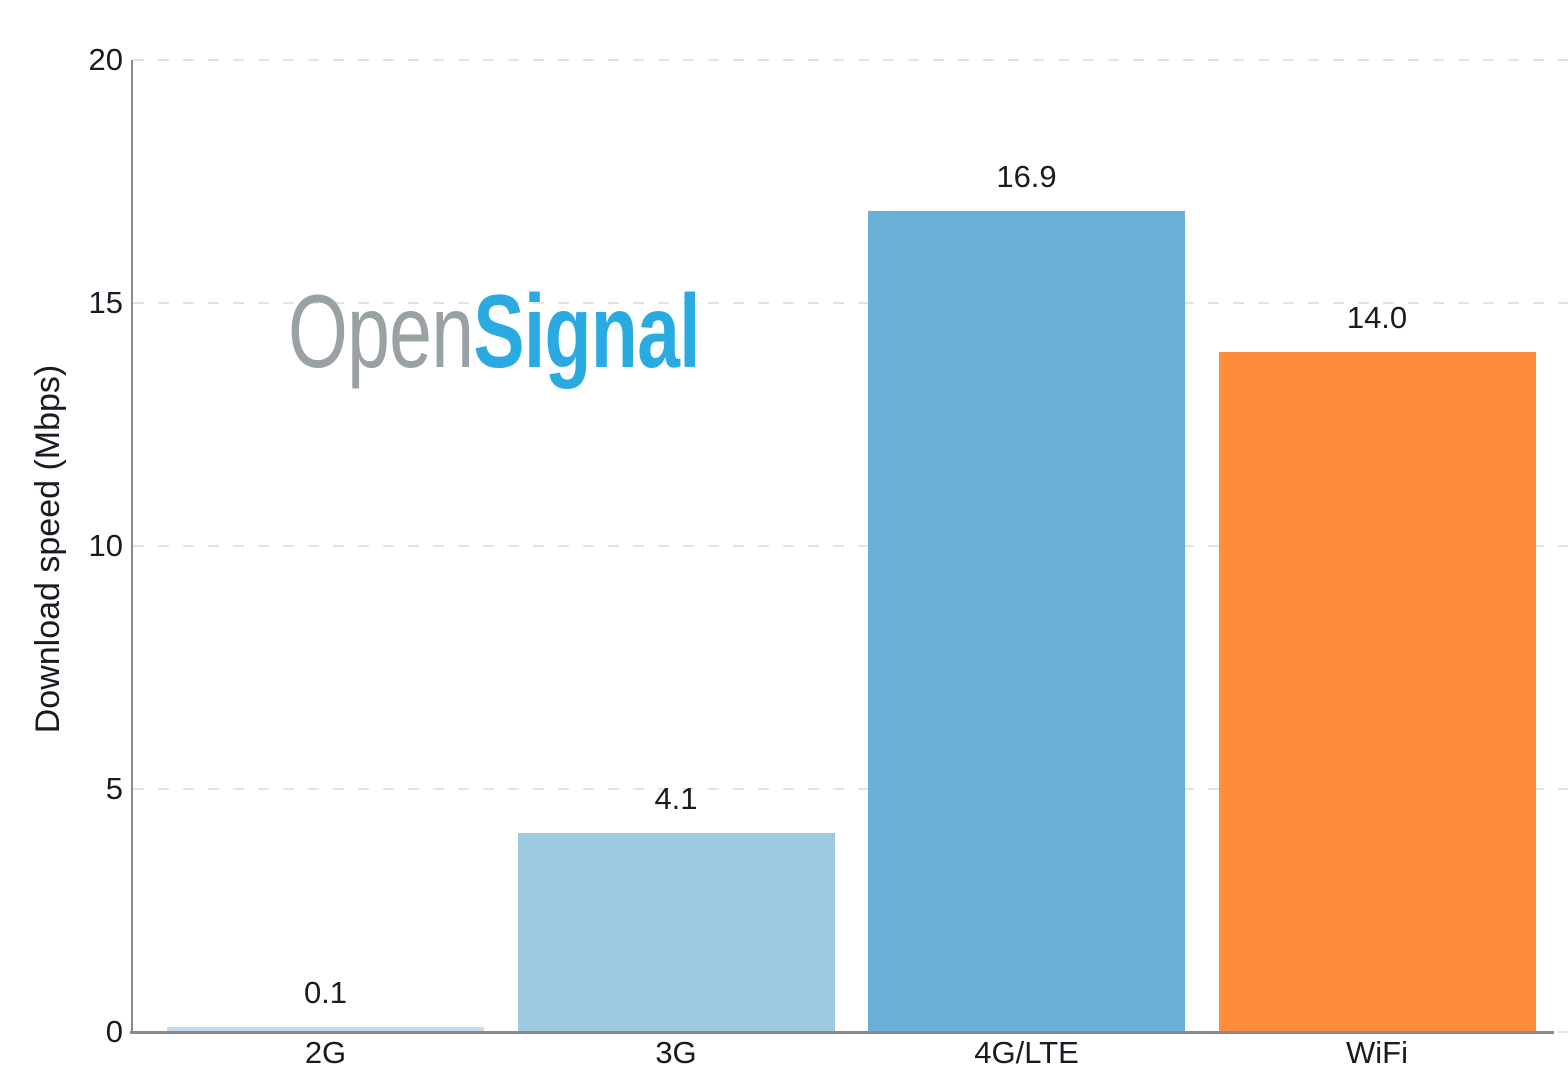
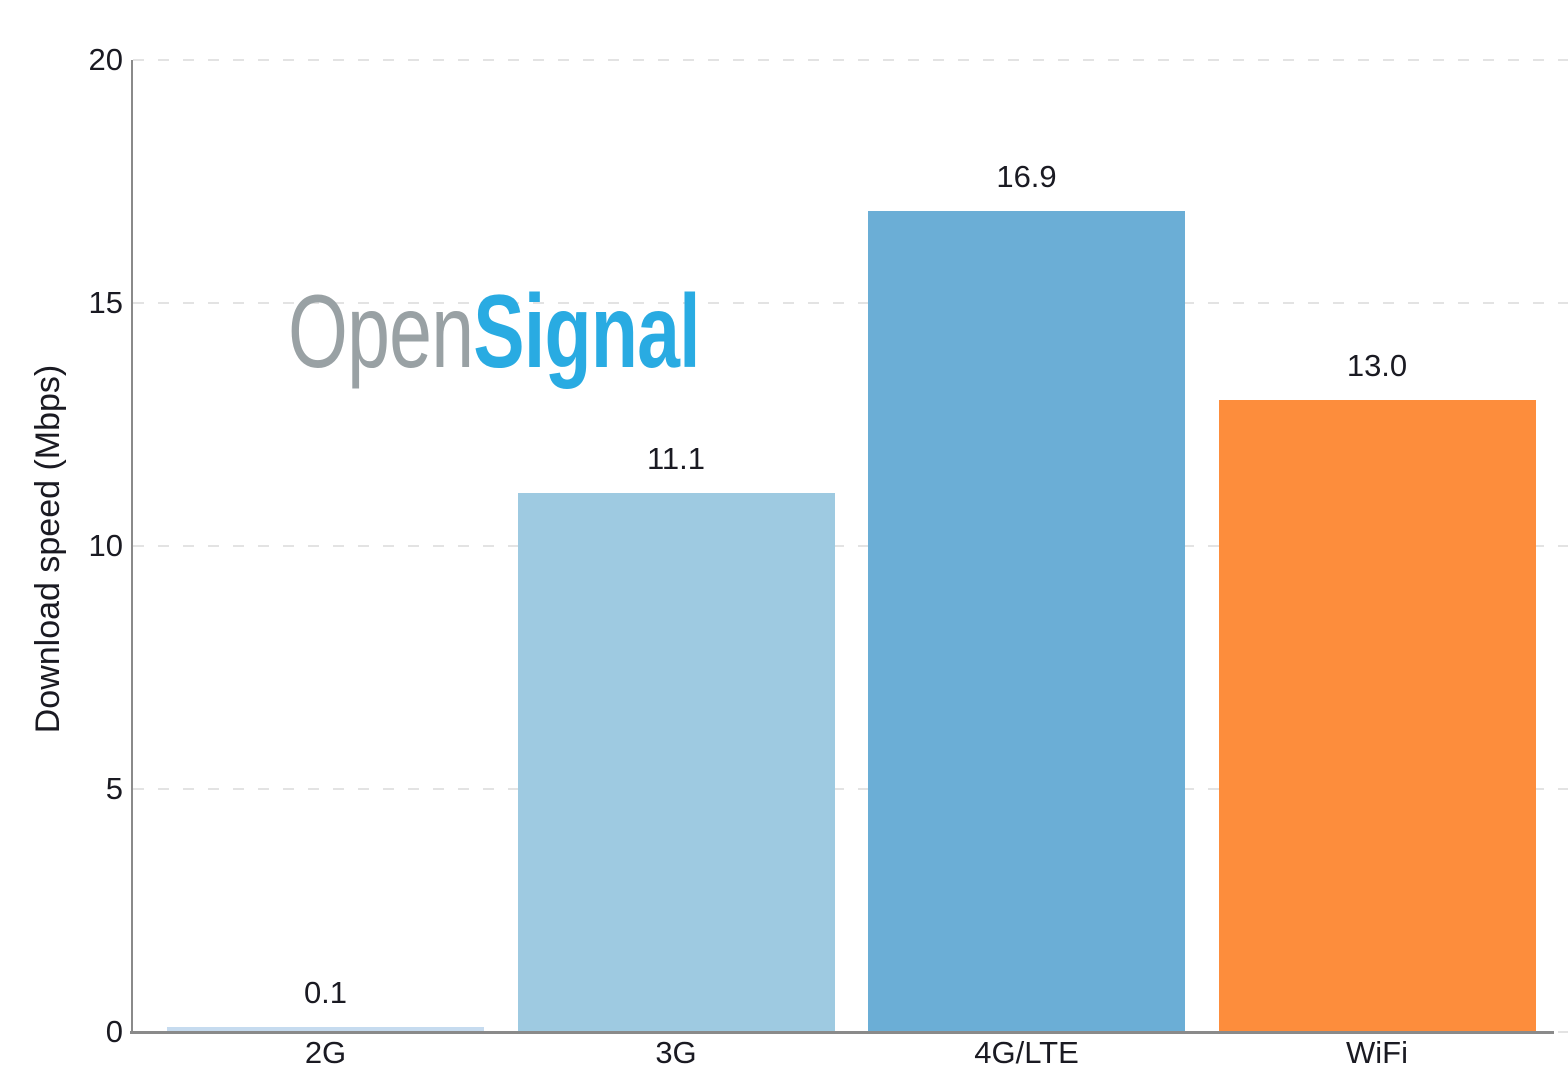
3G: 4.1 -> 11.1
WiFi: 14.0 -> 13.0
